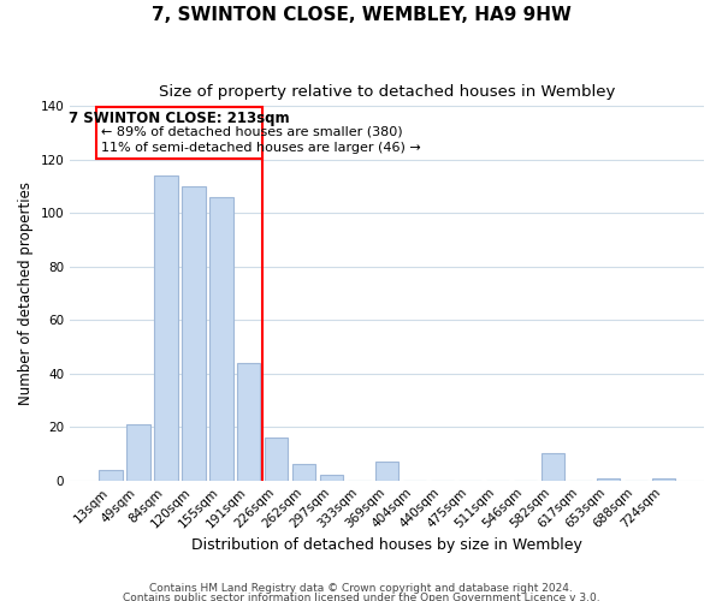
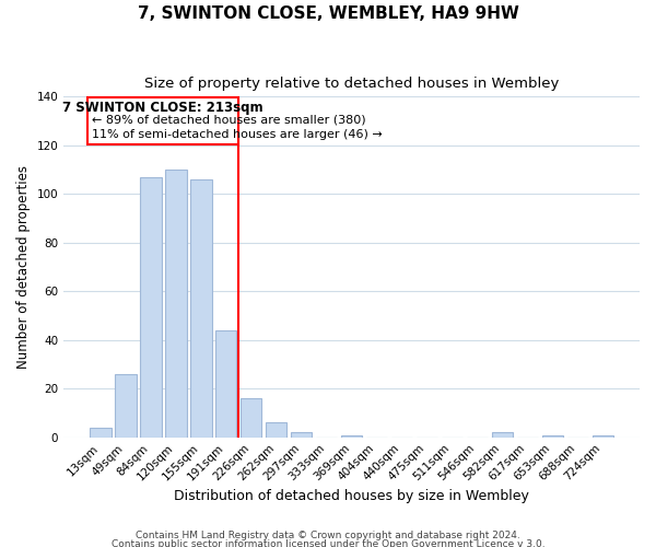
49sqm: 21 -> 26
84sqm: 114 -> 107
369sqm: 7 -> 1
582sqm: 10 -> 2
